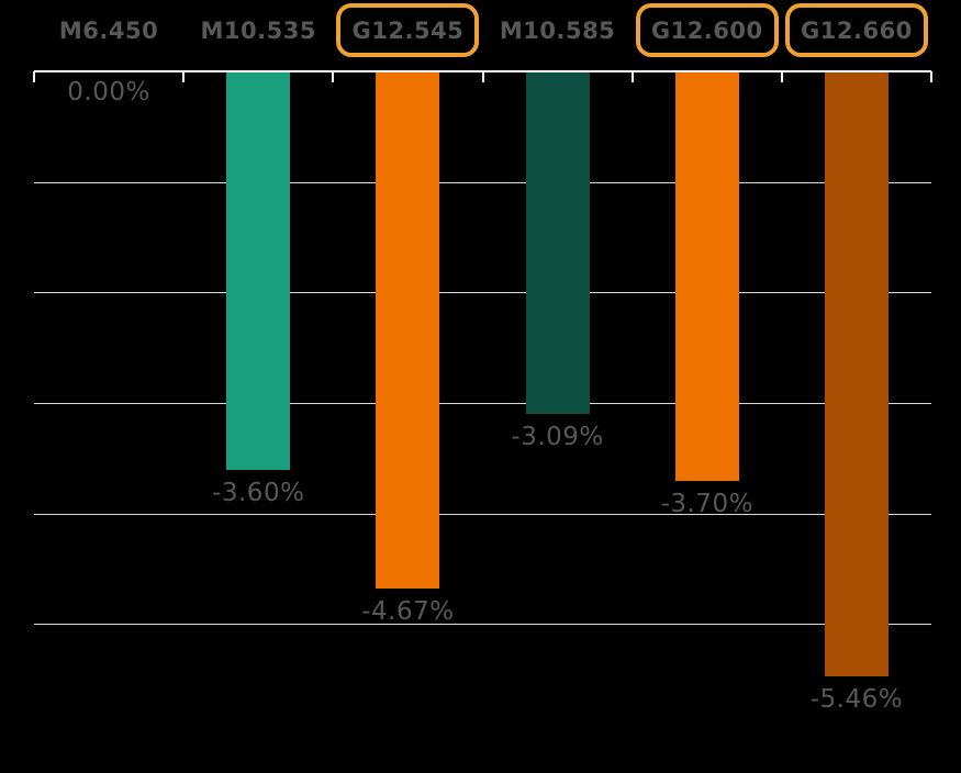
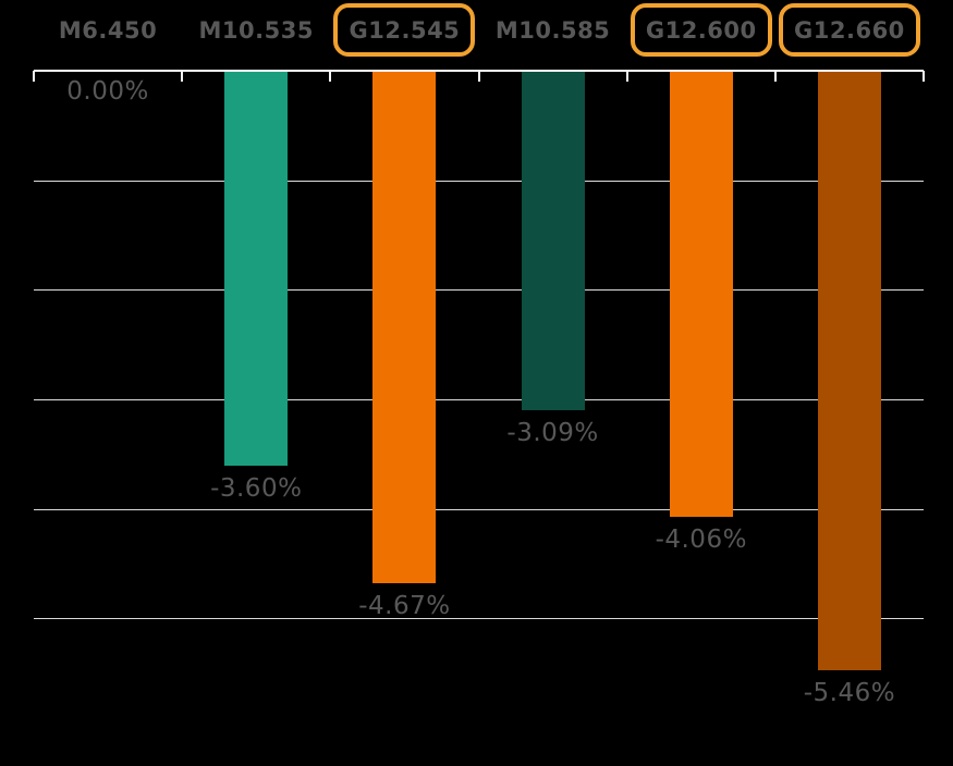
G12.600: -3.70% -> -4.06%
